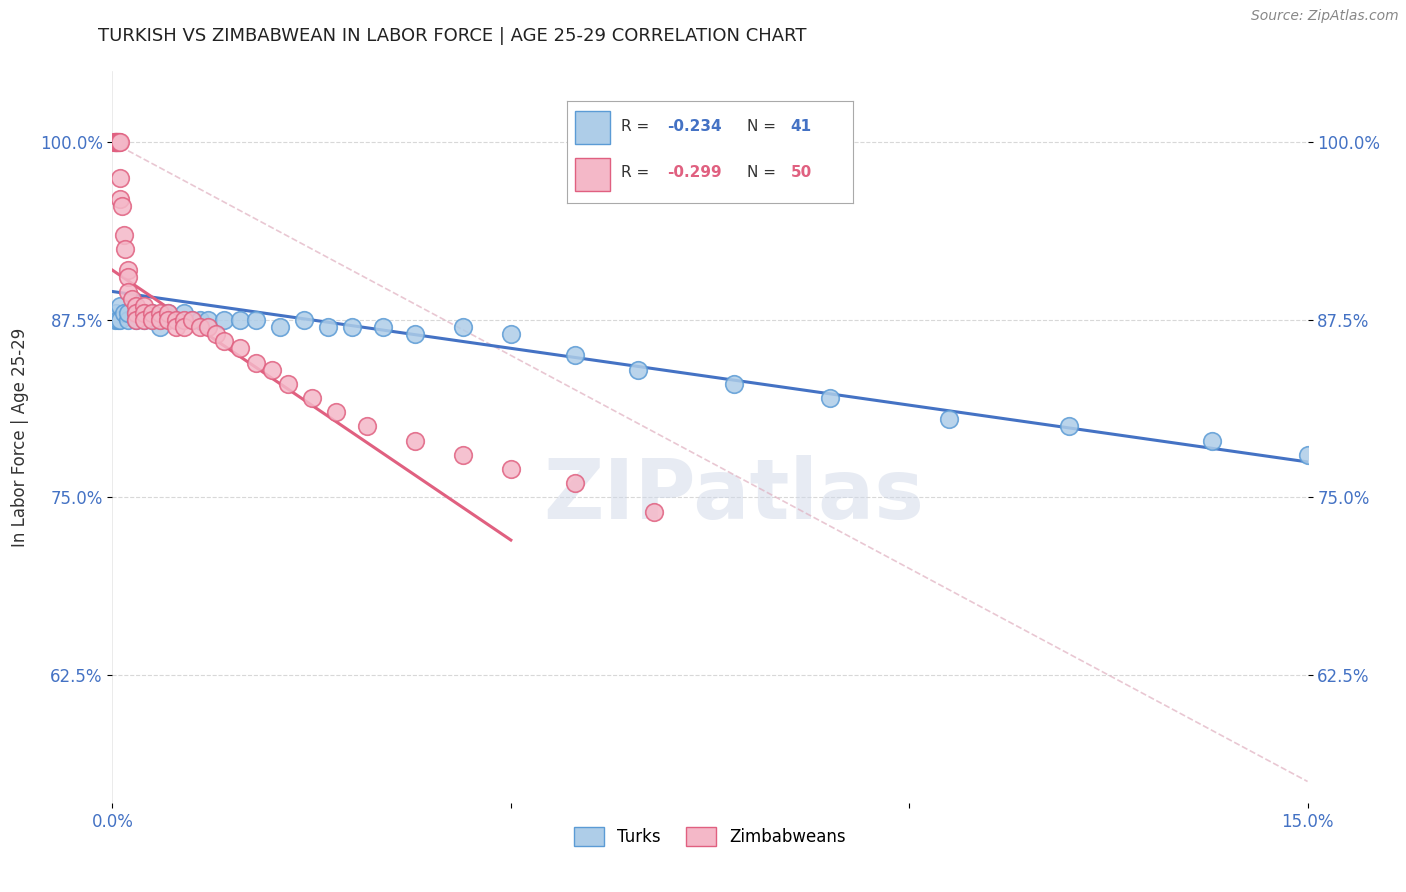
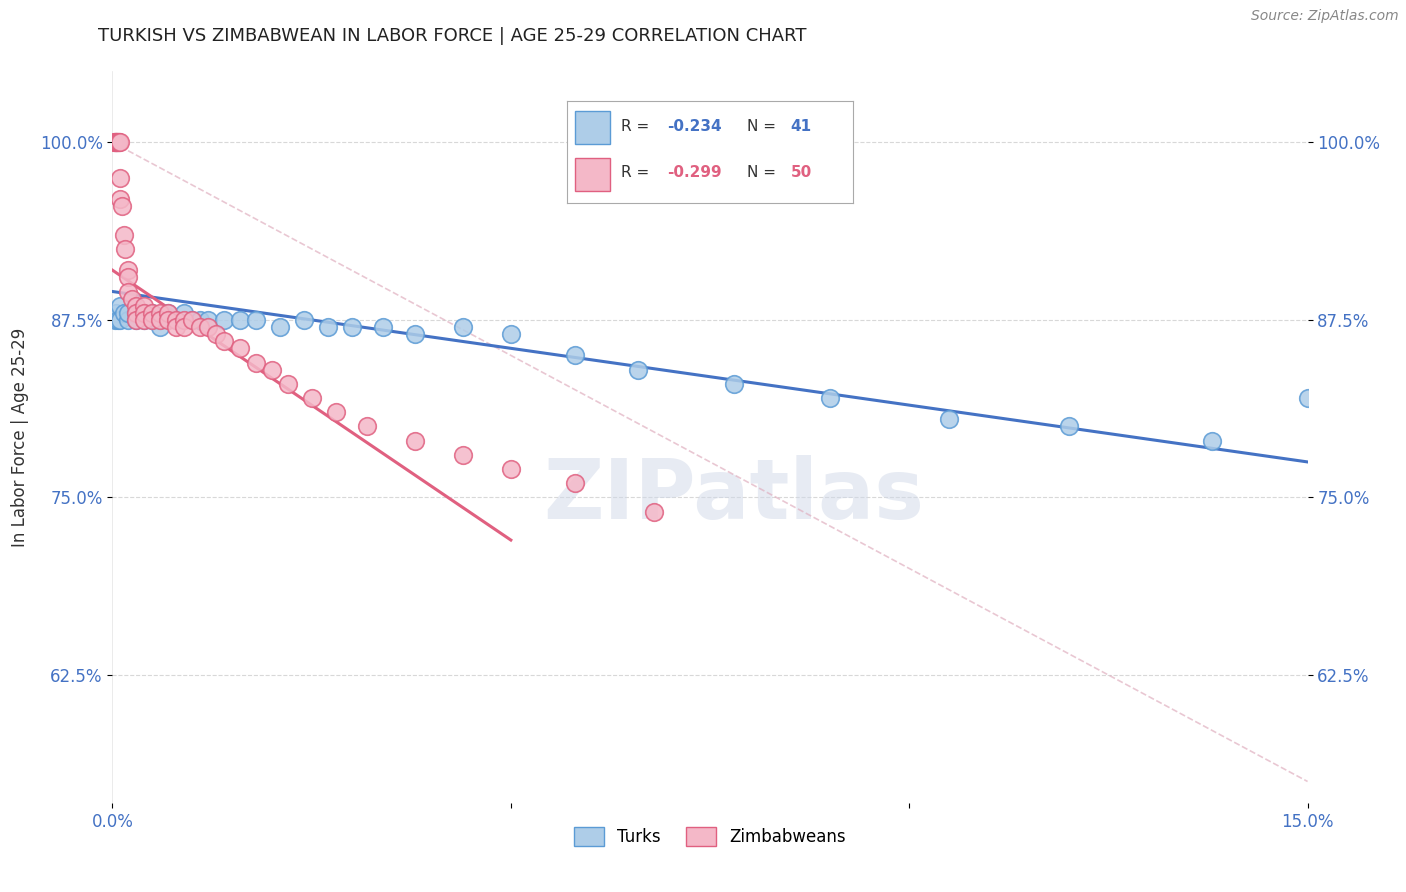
Turks/15.0%: 78.0% -> 82.0%
